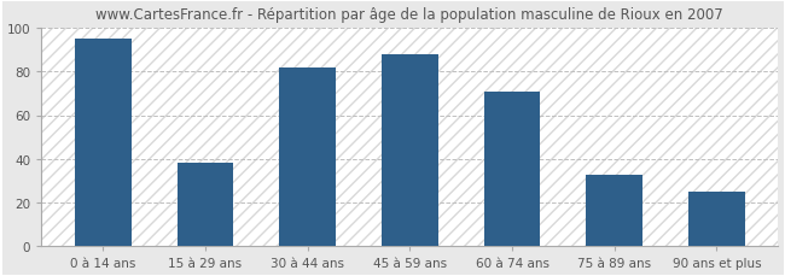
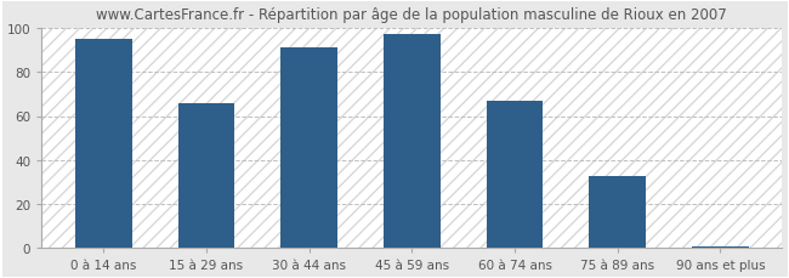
15 à 29 ans: 38 -> 66
30 à 44 ans: 82 -> 91
45 à 59 ans: 88 -> 97
60 à 74 ans: 71 -> 67
90 ans et plus: 25 -> 1
